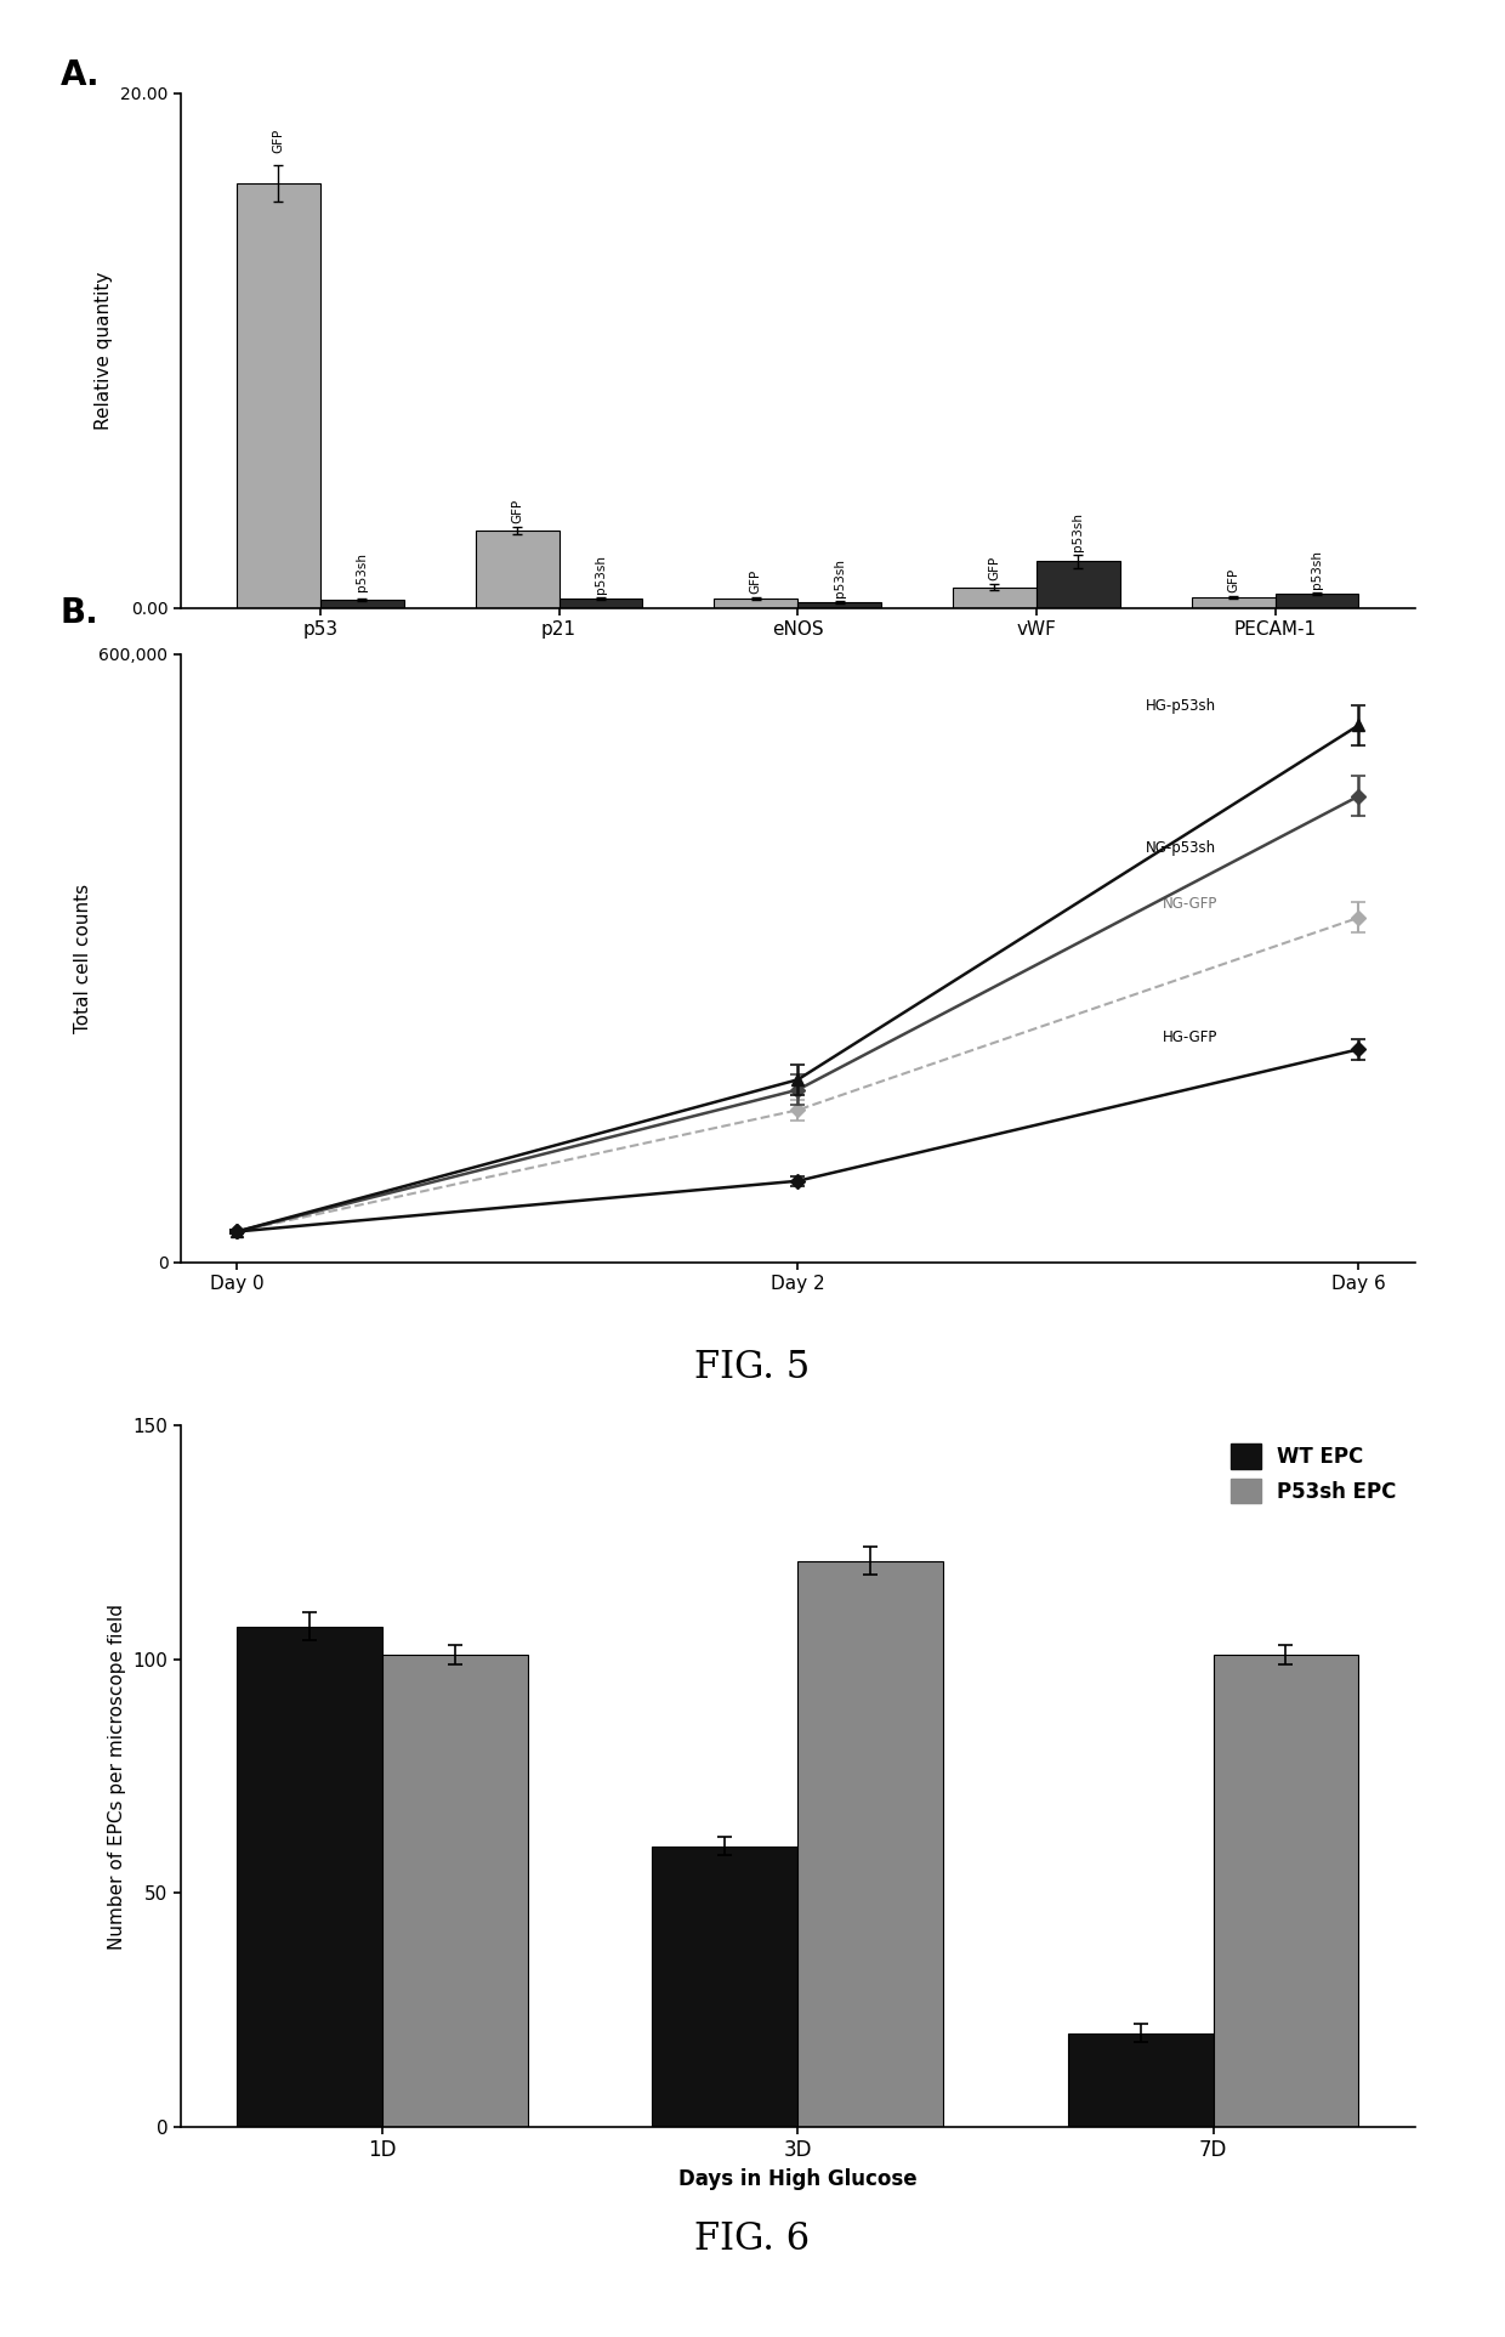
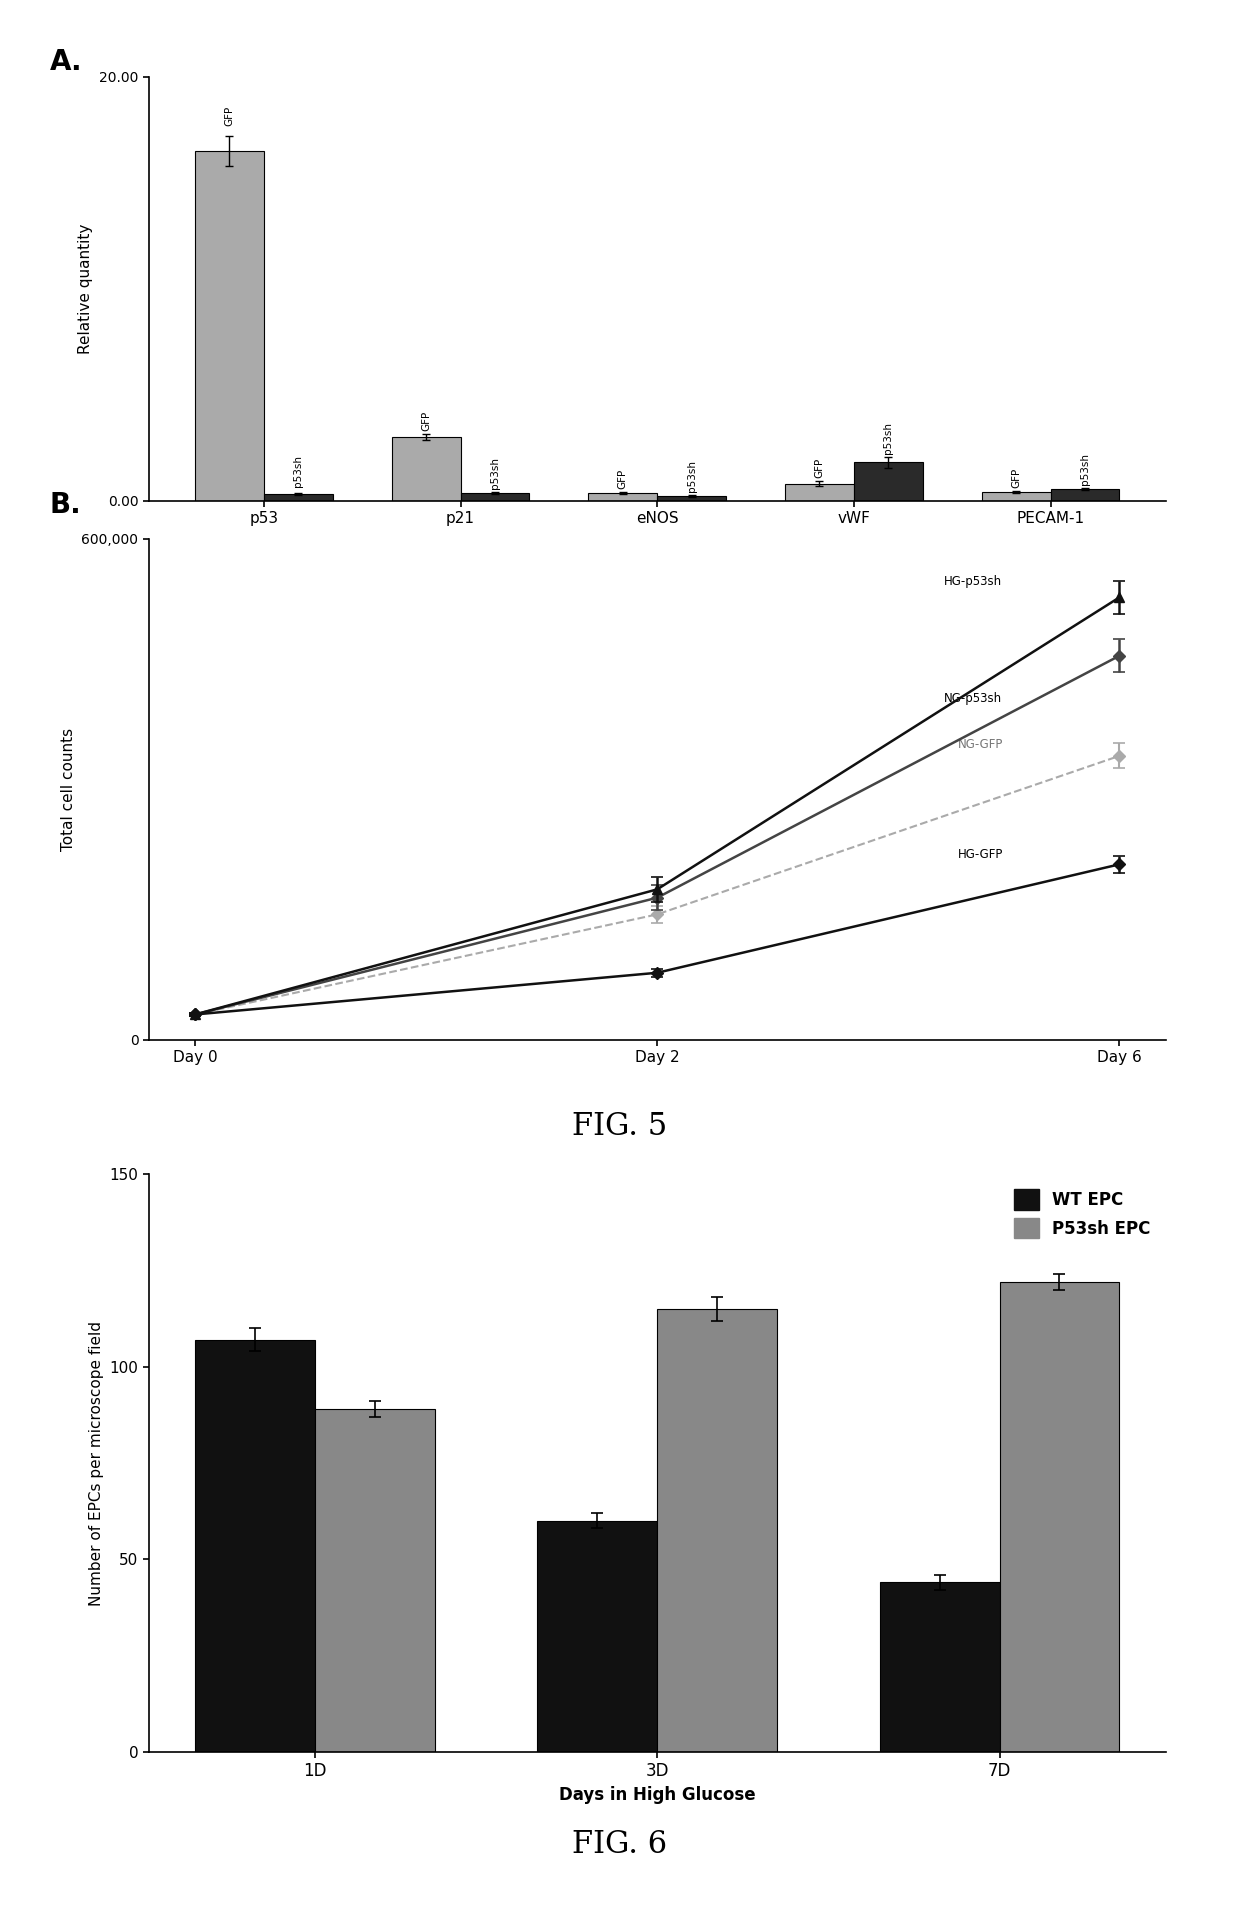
P53sh EPC/1D: 101 -> 89
P53sh EPC/3D: 121 -> 115
WT EPC/7D: 20 -> 44
P53sh EPC/7D: 101 -> 122
